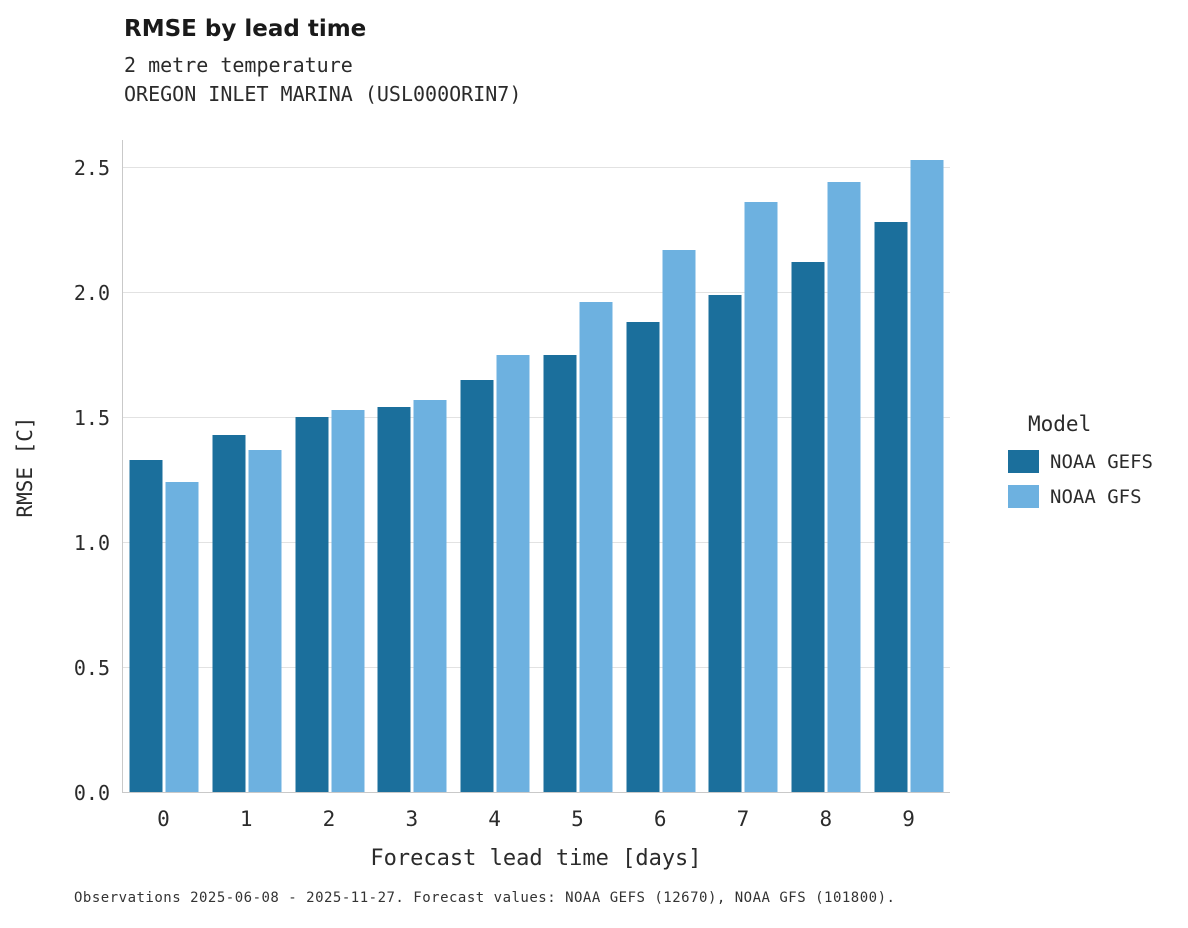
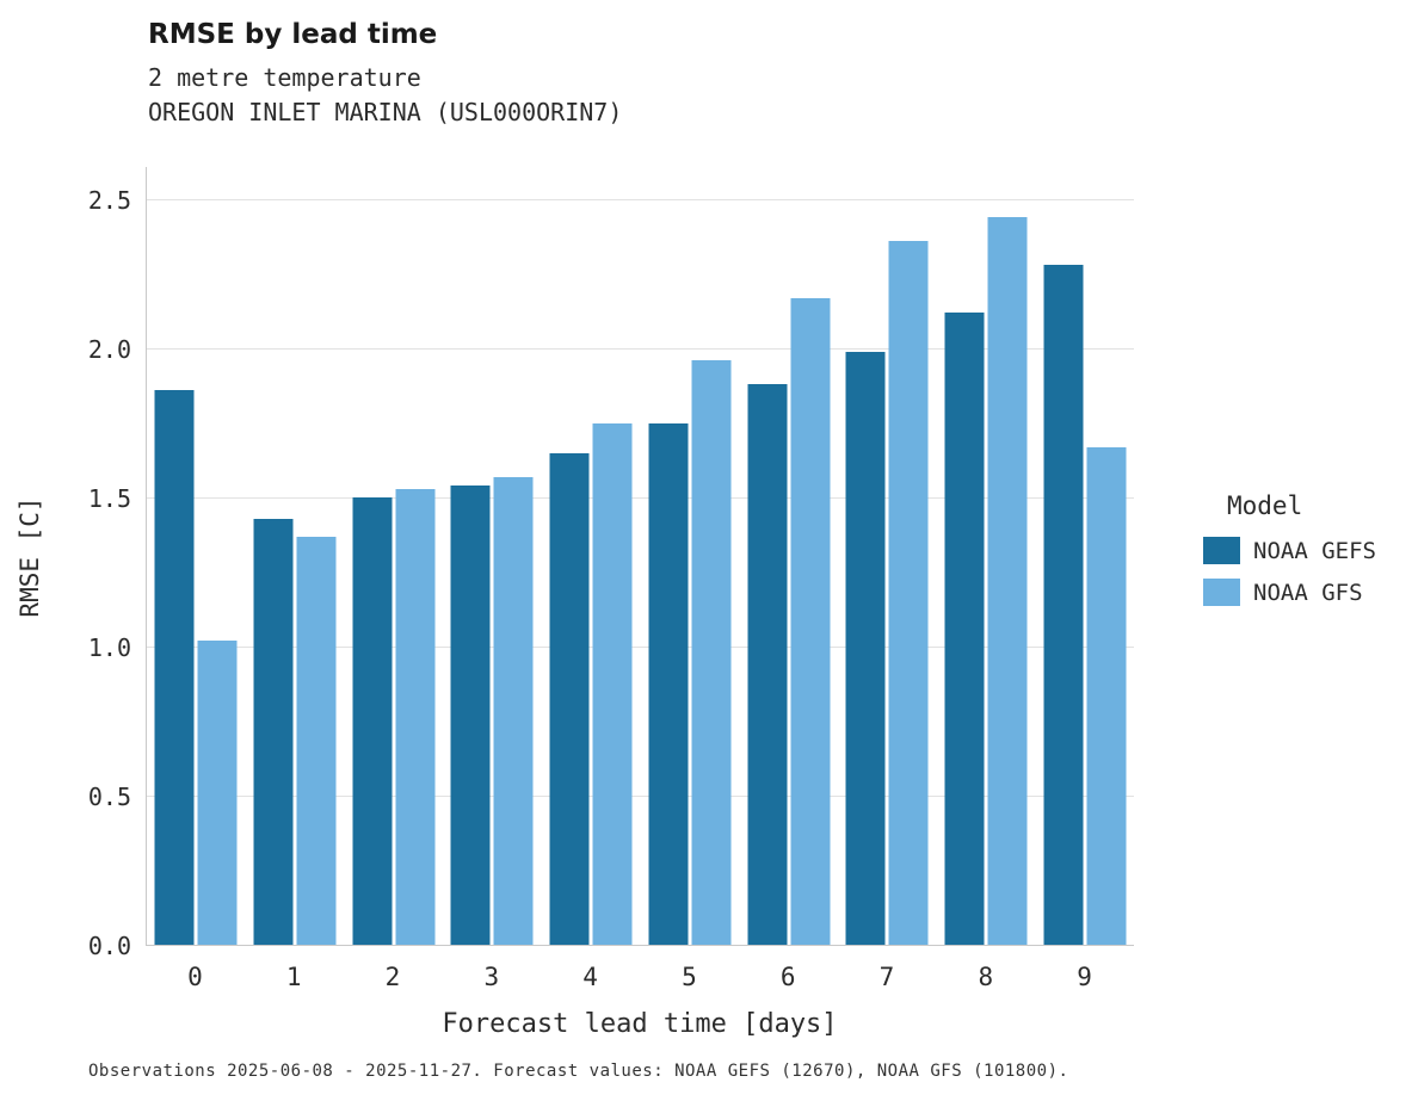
NOAA GEFS/0: 1.33 -> 1.86
NOAA GFS/0: 1.24 -> 1.02
NOAA GFS/9: 2.53 -> 1.67
